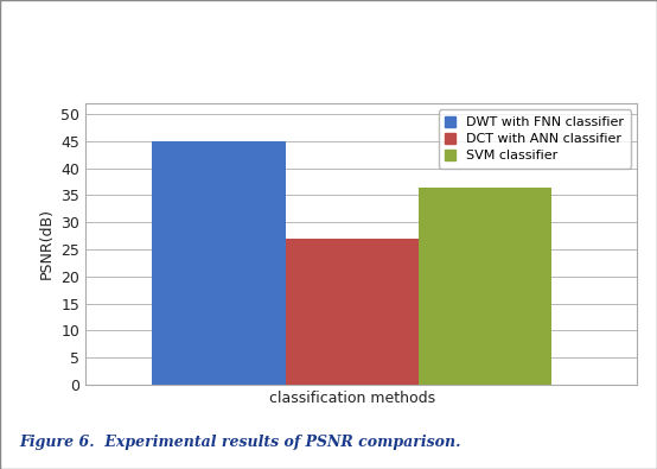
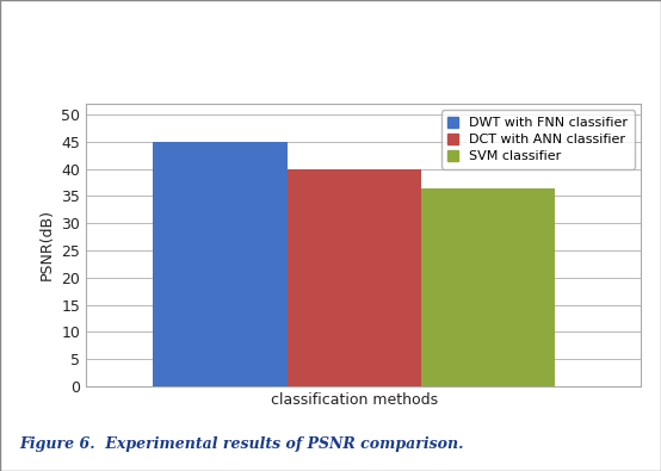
classification methods: 27.0 -> 40.0
